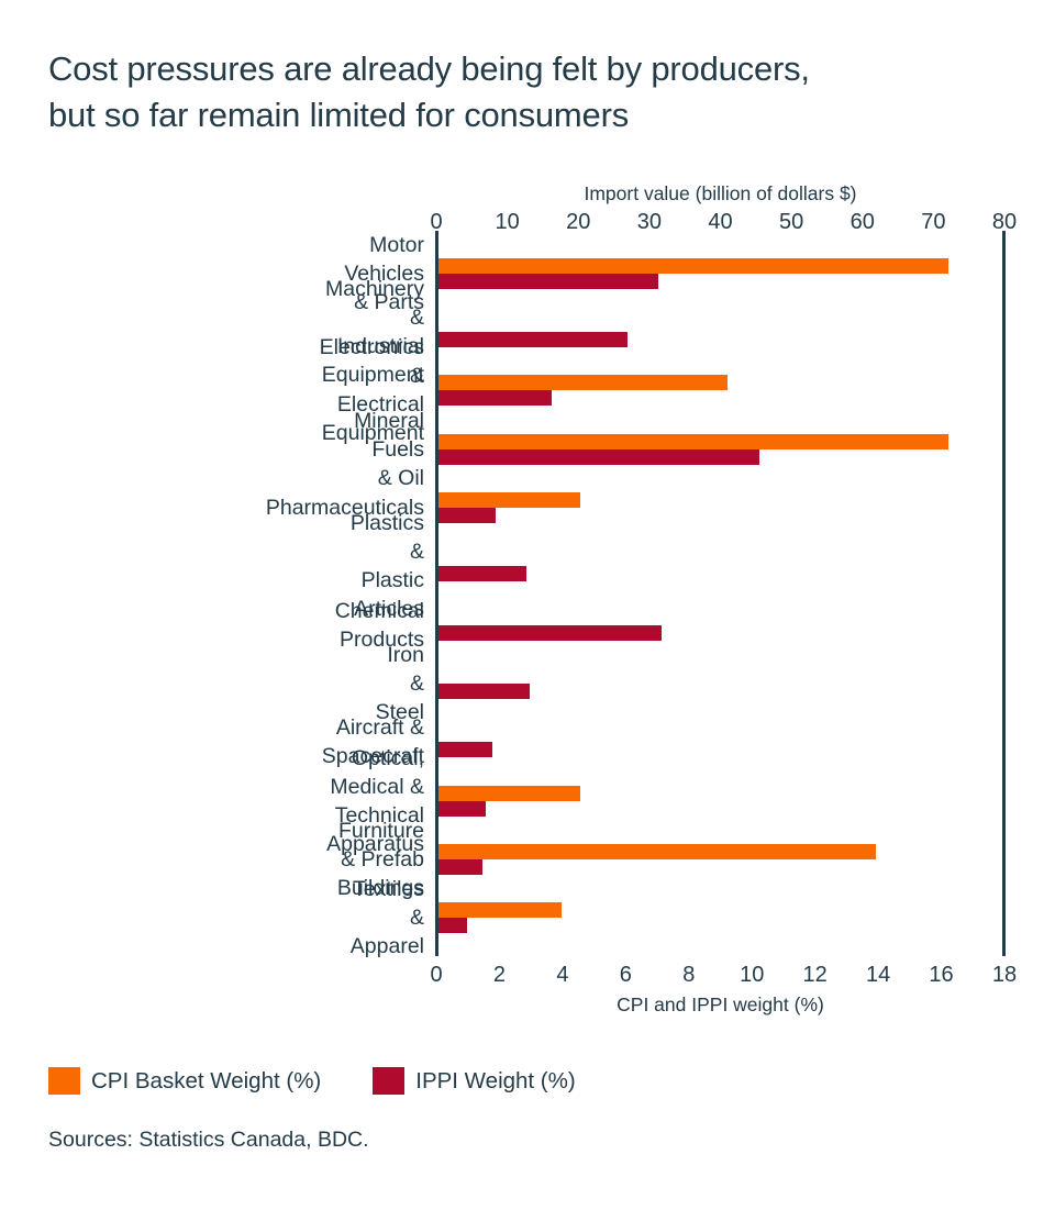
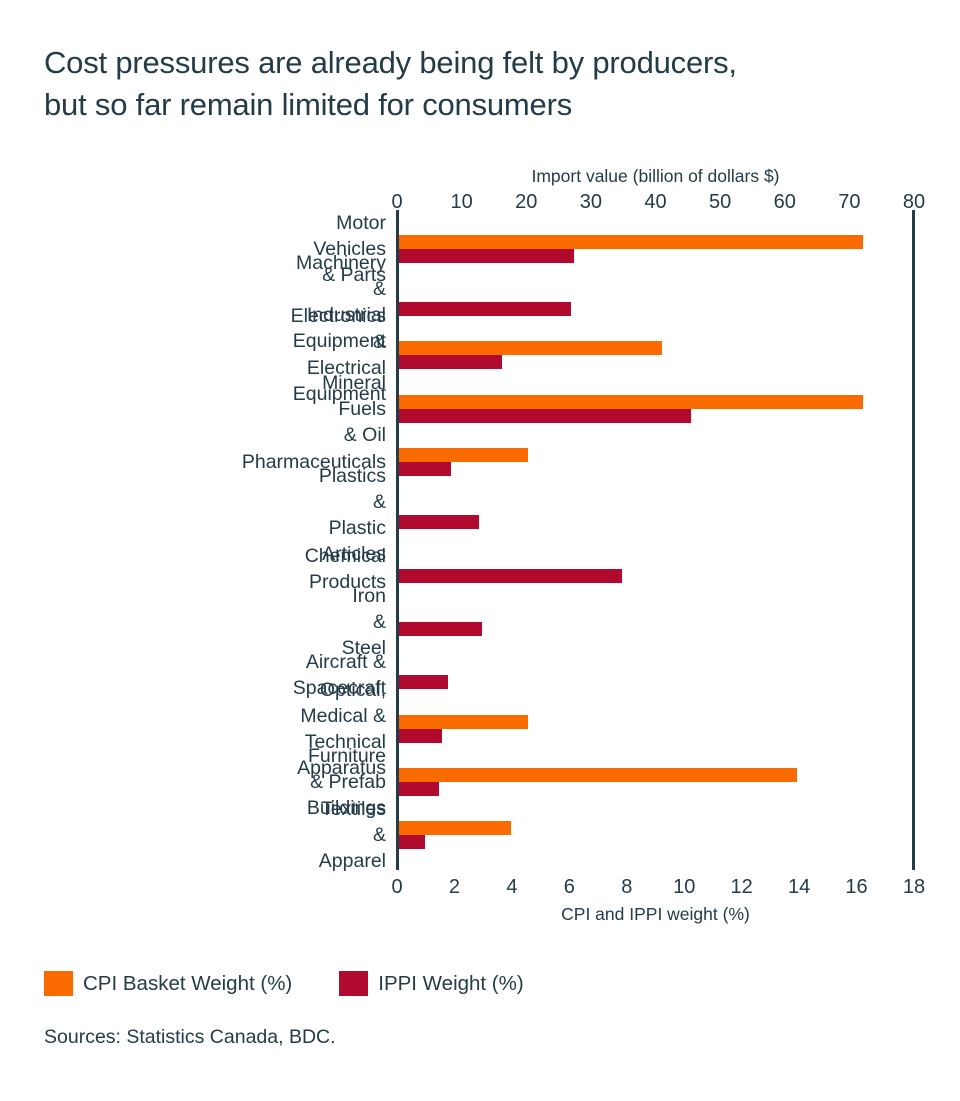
IPPI Weight (%)/Motor Vehicles & Parts: 7.0 -> 6.1
IPPI Weight (%)/Chemical Products: 7.1 -> 7.8
